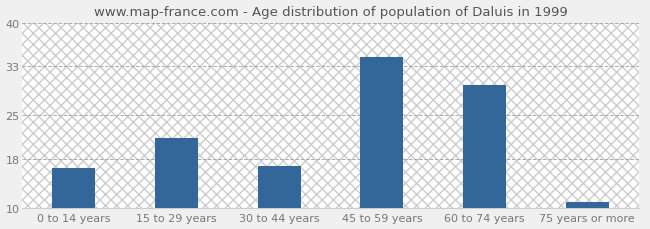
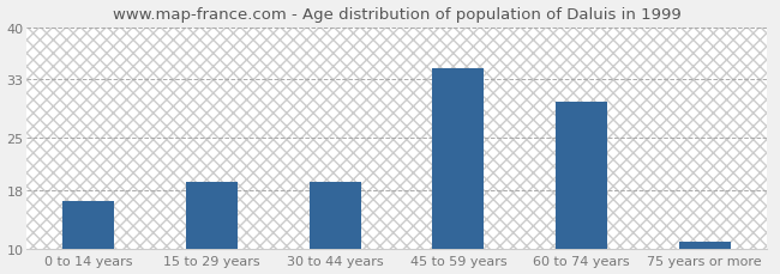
15 to 29 years: 21.4 -> 19.0
30 to 44 years: 16.8 -> 19.0
